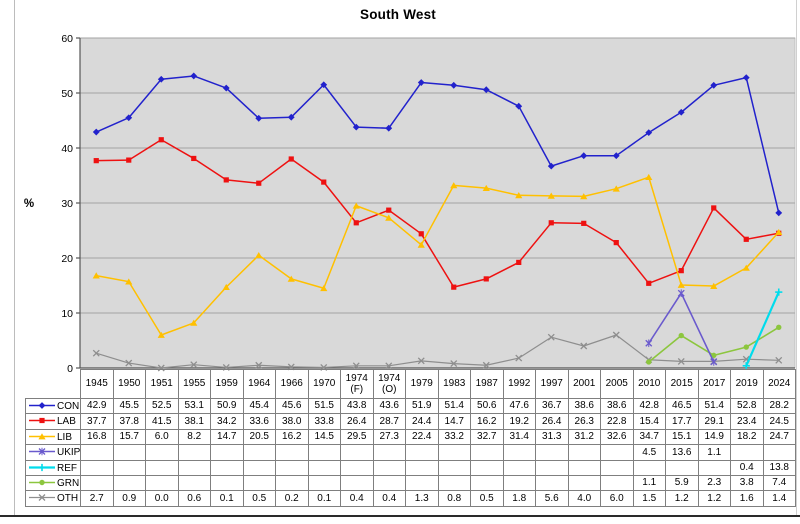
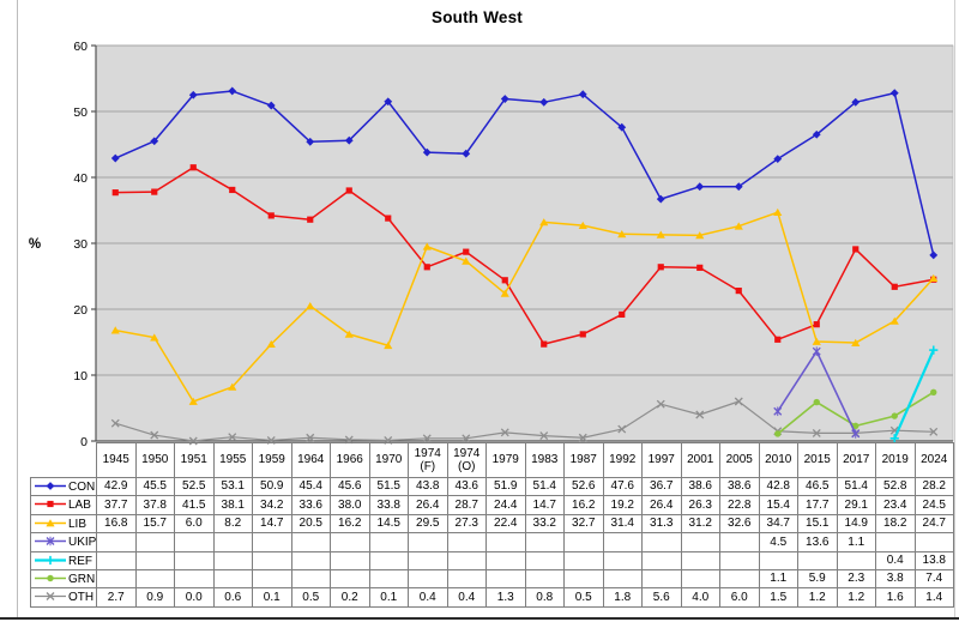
CON/1987: 50.6 -> 52.6
